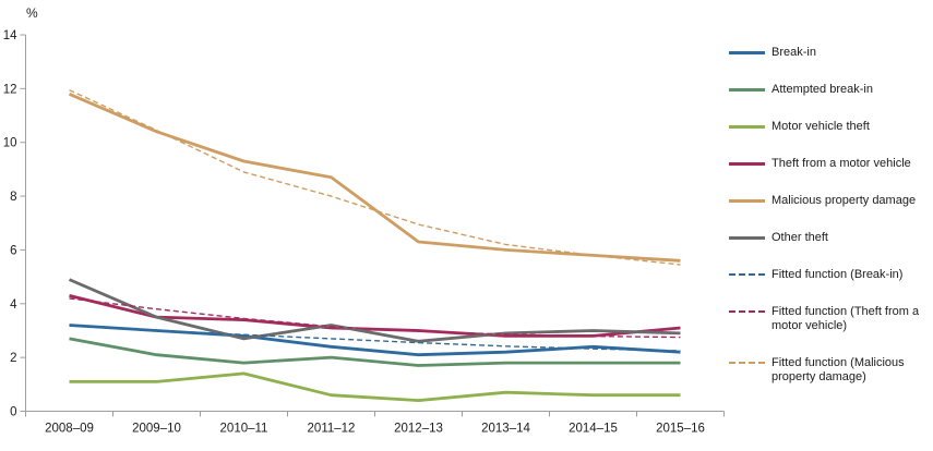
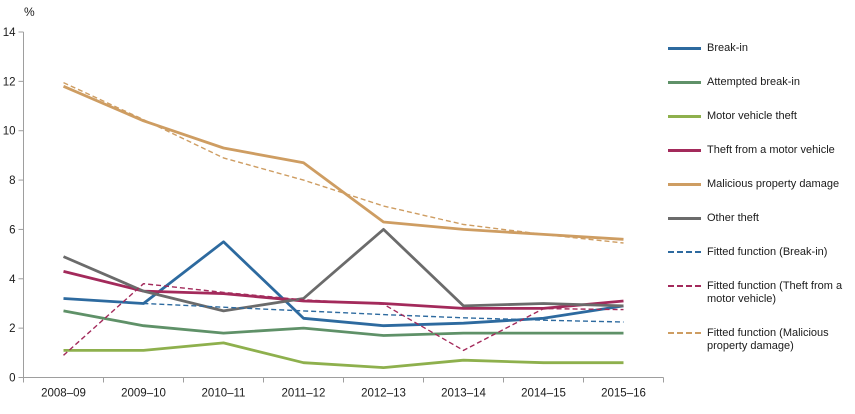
Fitted function (Theft from a motor vehicle)/2008–09: 4.2 -> 0.9
Break-in/2010–11: 2.8 -> 5.5
Other theft/2012–13: 2.6 -> 6.0
Fitted function (Theft from a motor vehicle)/2013–14: 2.9 -> 1.1
Break-in/2015–16: 2.2 -> 2.9
